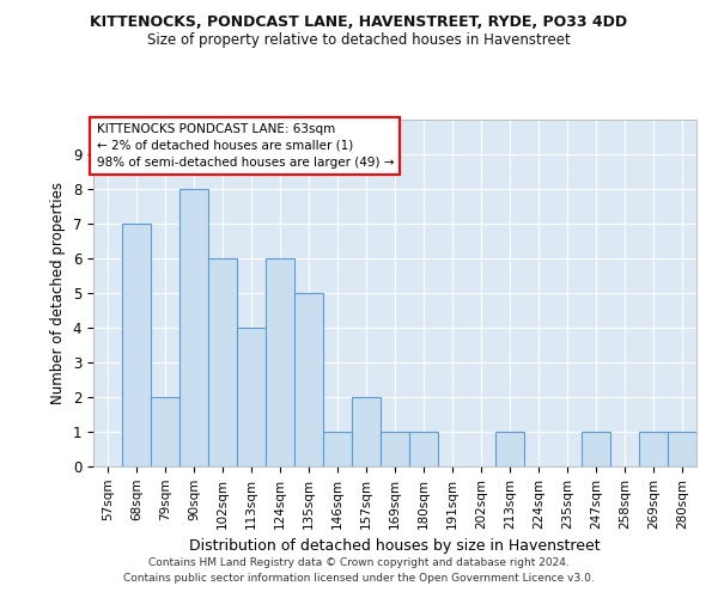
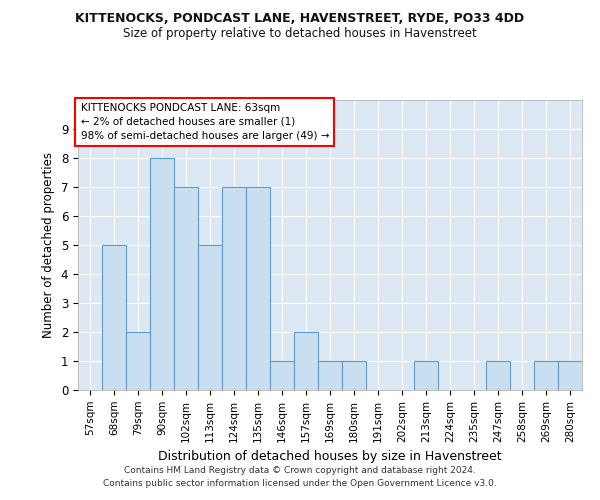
68sqm: 7 -> 5
102sqm: 6 -> 7
113sqm: 4 -> 5
124sqm: 6 -> 7
135sqm: 5 -> 7
